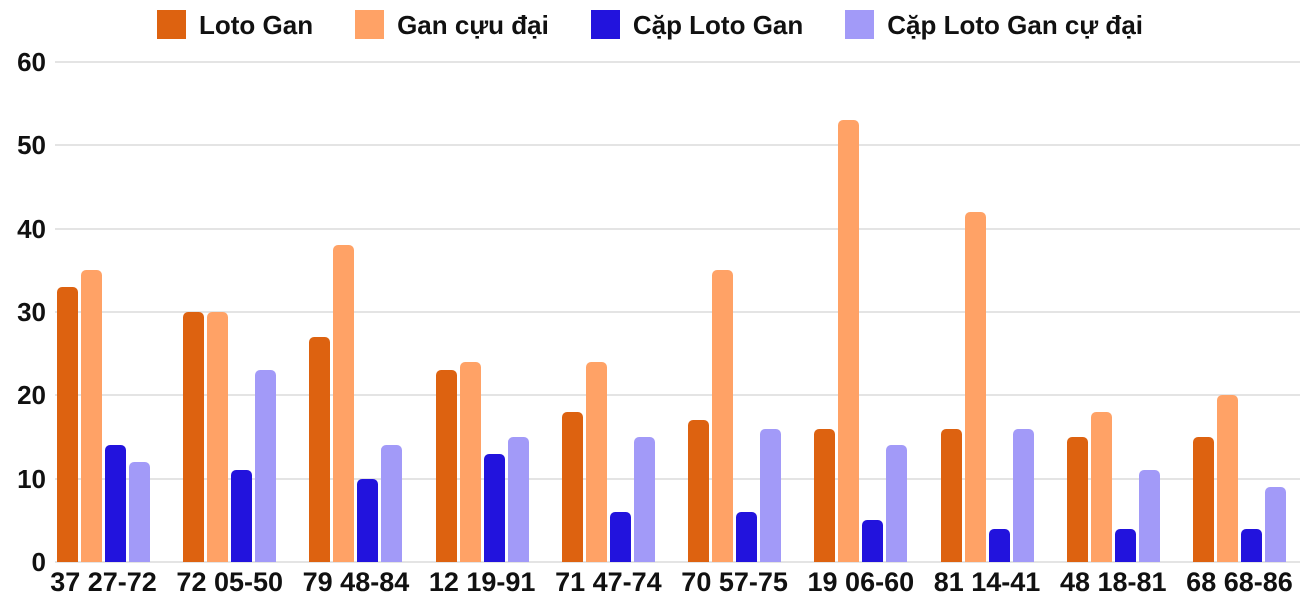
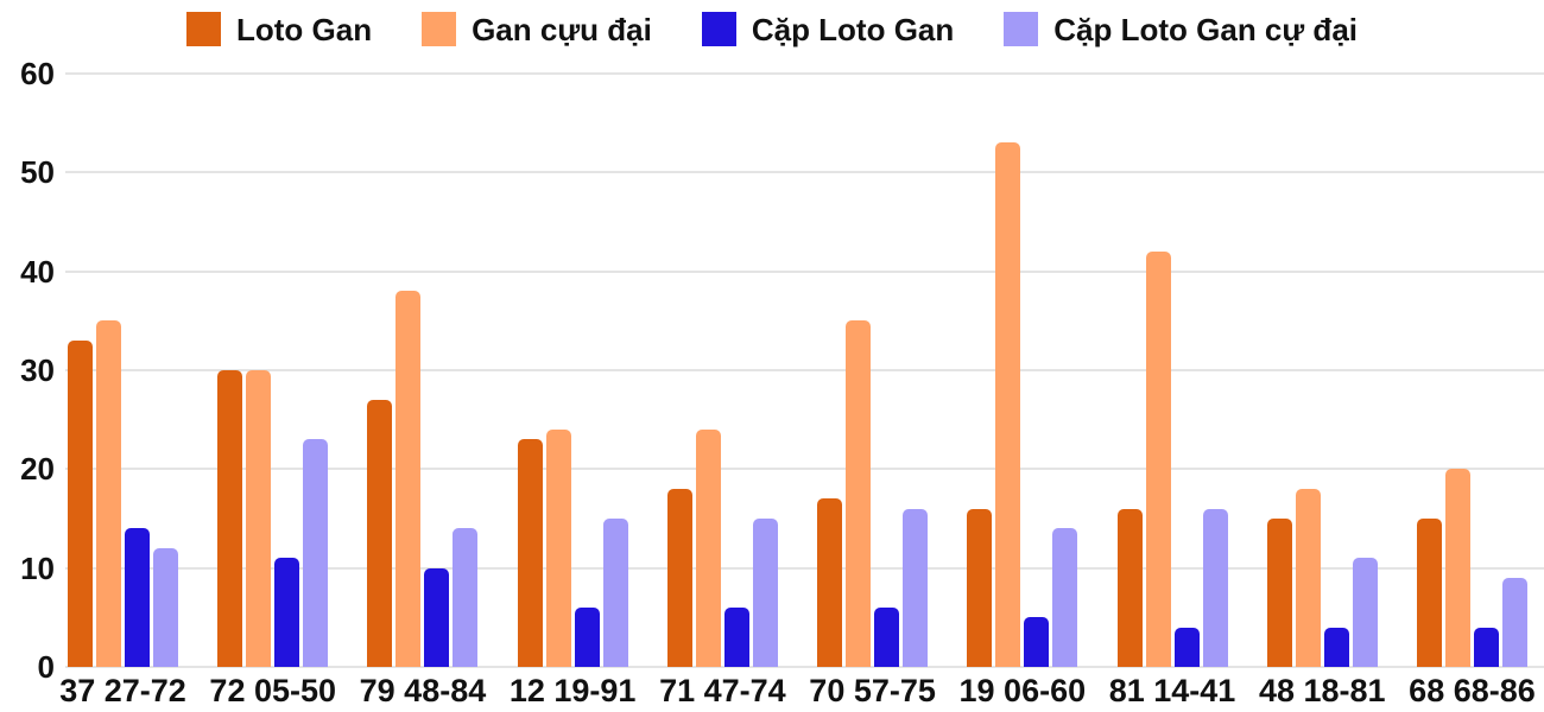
Cặp Loto Gan/12 19-91: 13 -> 6
